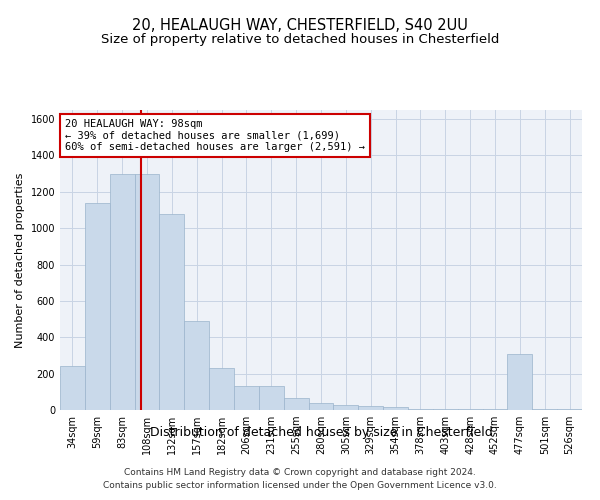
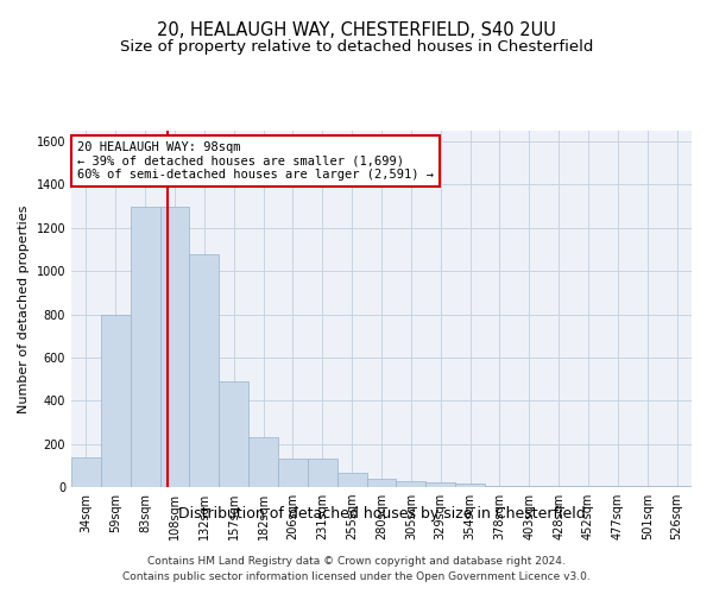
34sqm: 240 -> 140
59sqm: 1140 -> 800
477sqm: 310 -> 0
